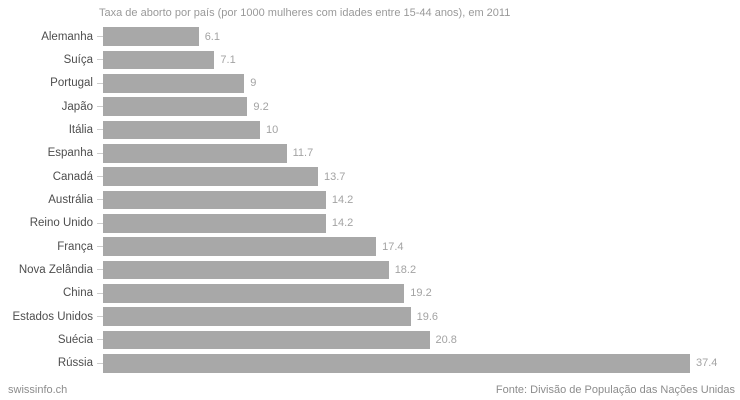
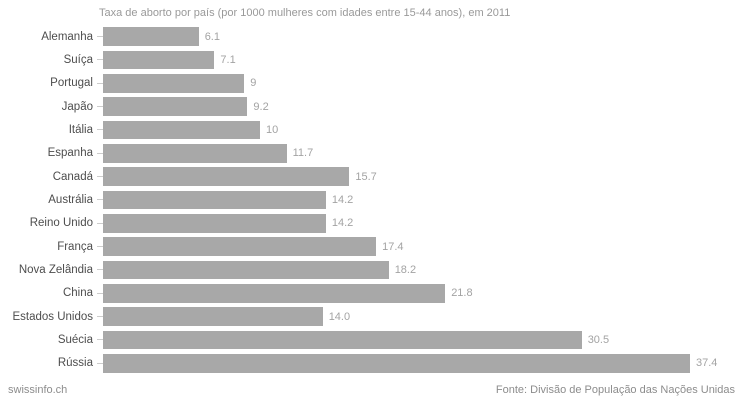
Canadá: 13.7 -> 15.7
China: 19.2 -> 21.8
Estados Unidos: 19.6 -> 14.0
Suécia: 20.8 -> 30.5
